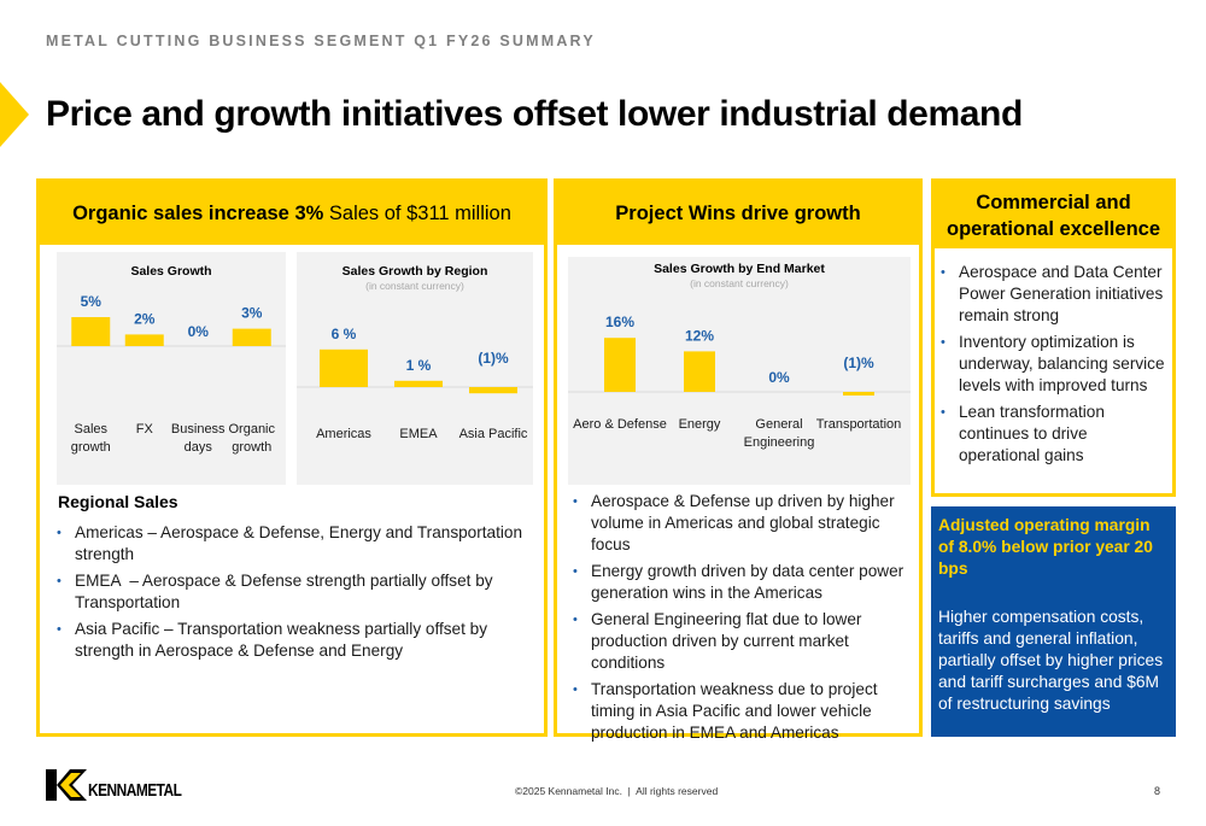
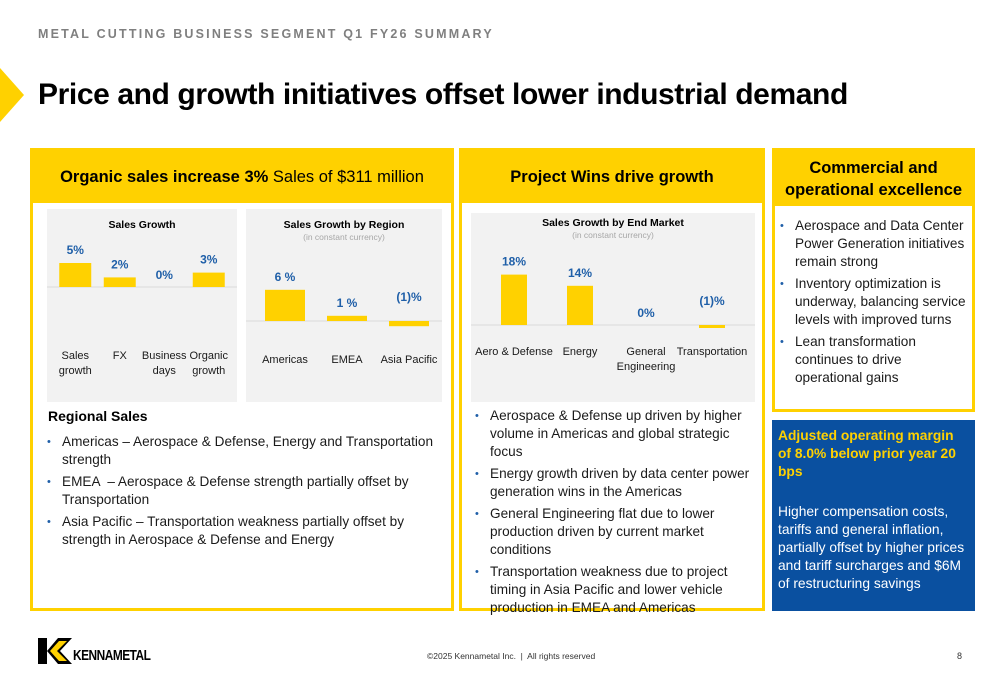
Sales Growth by End Market/Aero & Defense: 16% -> 18%
Sales Growth by End Market/Energy: 12% -> 14%
